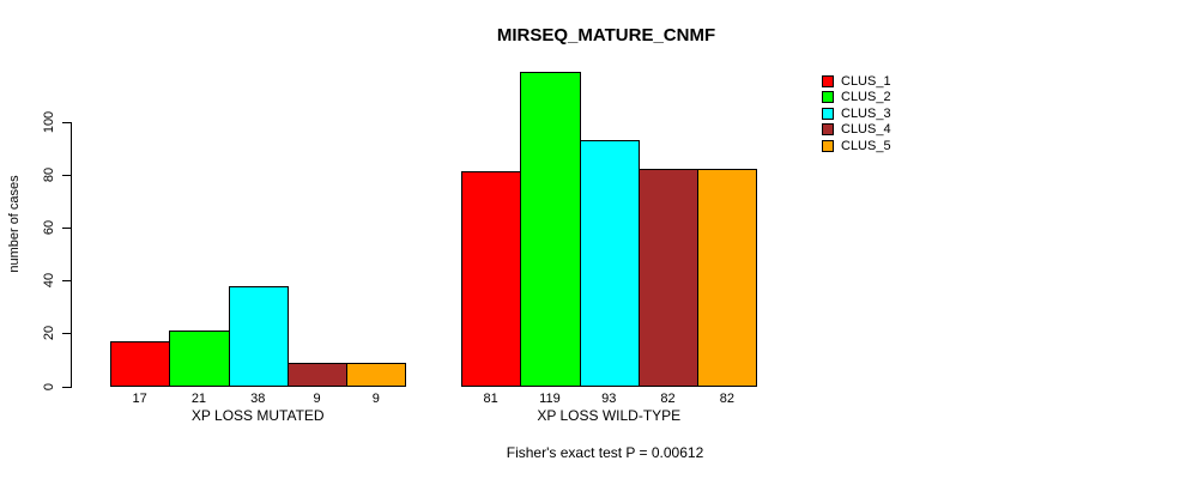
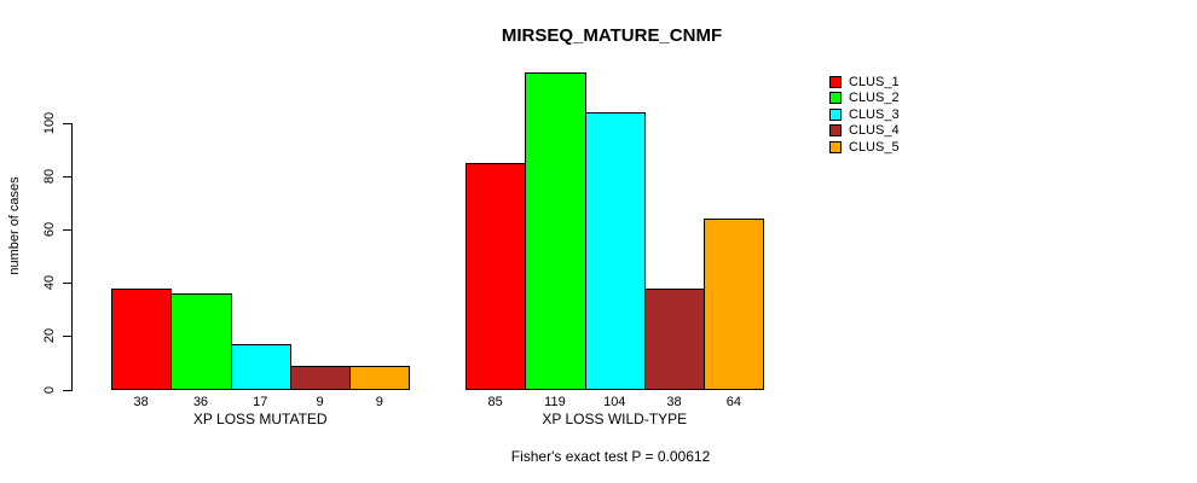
CLUS_1/XP LOSS MUTATED: 17 -> 38
CLUS_2/XP LOSS MUTATED: 21 -> 36
CLUS_3/XP LOSS MUTATED: 38 -> 17
CLUS_1/XP LOSS WILD-TYPE: 81 -> 85
CLUS_3/XP LOSS WILD-TYPE: 93 -> 104
CLUS_4/XP LOSS WILD-TYPE: 82 -> 38
CLUS_5/XP LOSS WILD-TYPE: 82 -> 64
